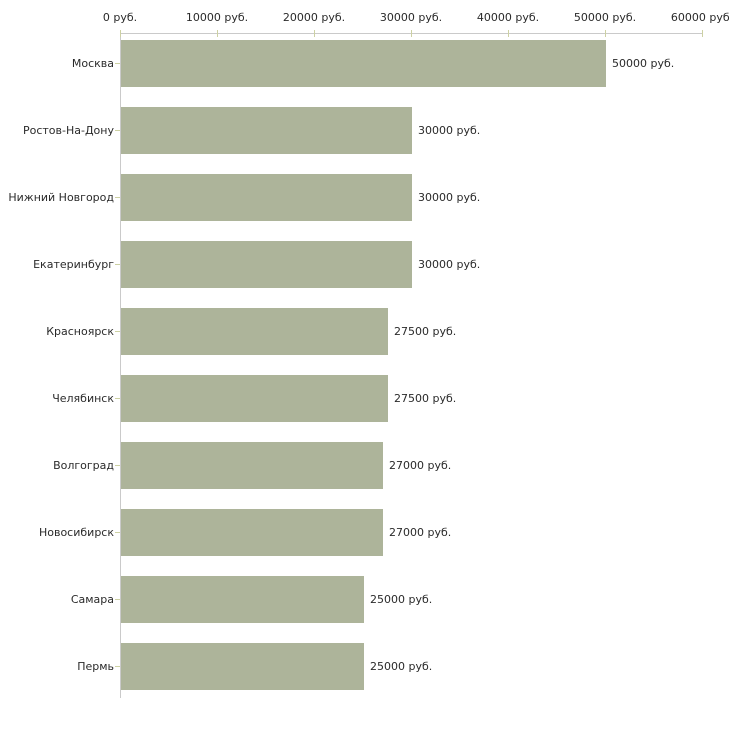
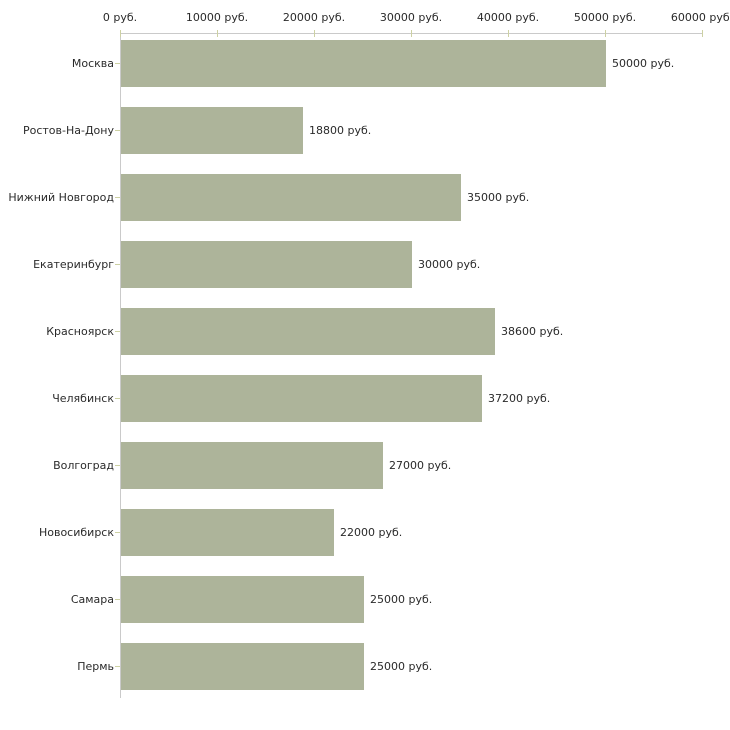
Ростов-На-Дону: 30000 -> 18800
Нижний Новгород: 30000 -> 35000
Красноярск: 27500 -> 38600
Челябинск: 27500 -> 37200
Новосибирск: 27000 -> 22000
